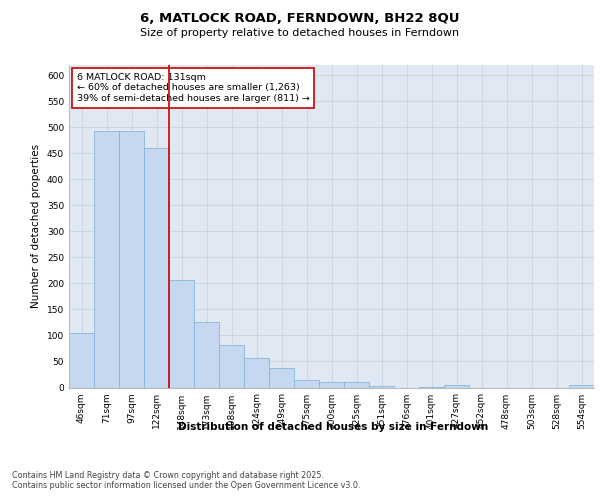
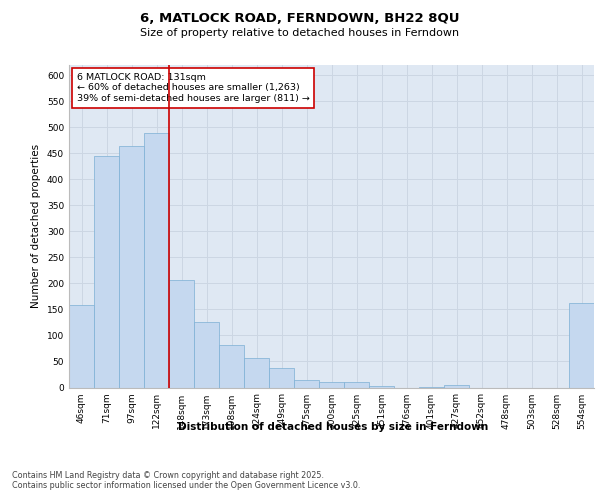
46sqm: 105 -> 158
71sqm: 493 -> 446
97sqm: 493 -> 464
122sqm: 460 -> 490
554sqm: 5 -> 162
